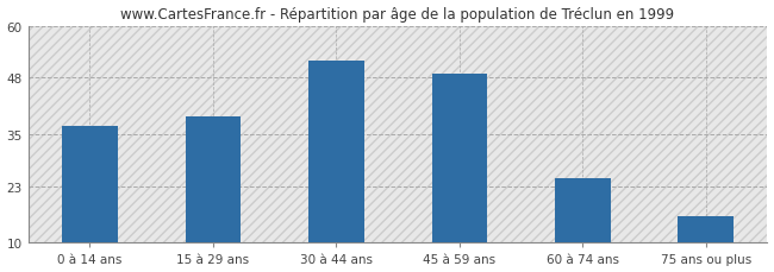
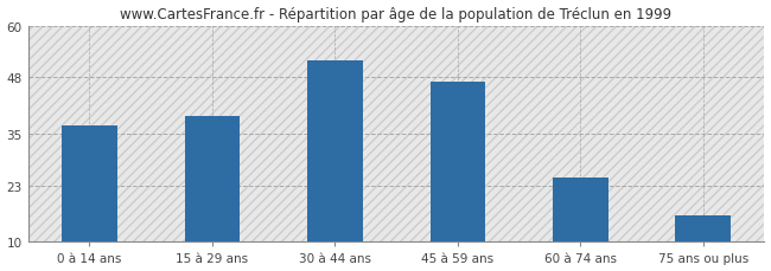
45 à 59 ans: 49 -> 47
